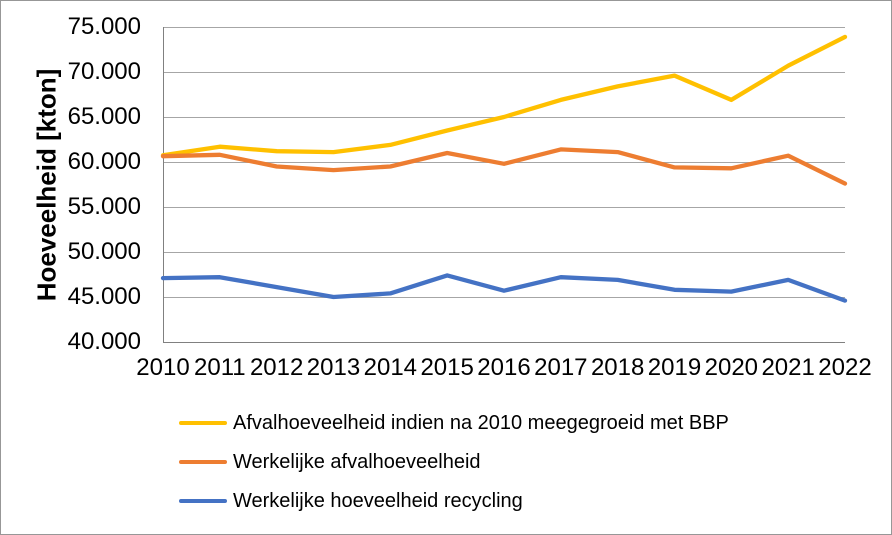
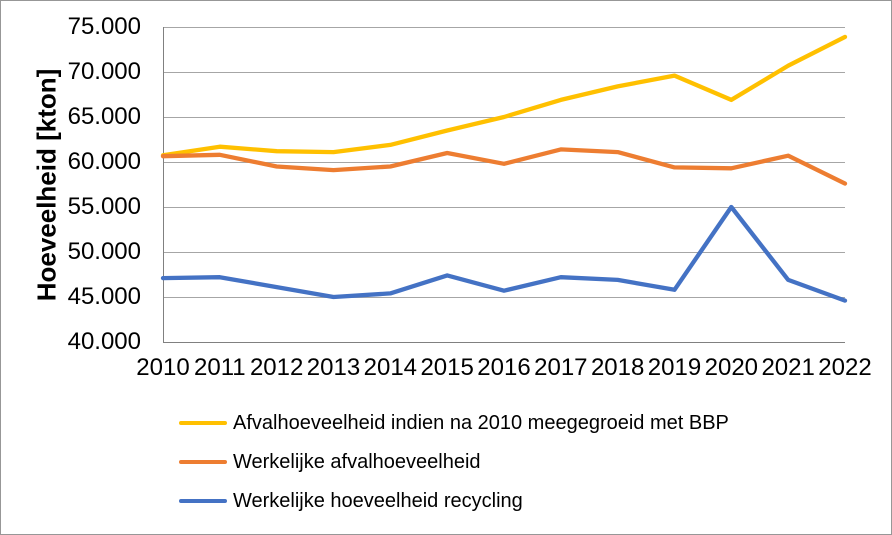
Werkelijke hoeveelheid recycling/2020: 46000 -> 55000
